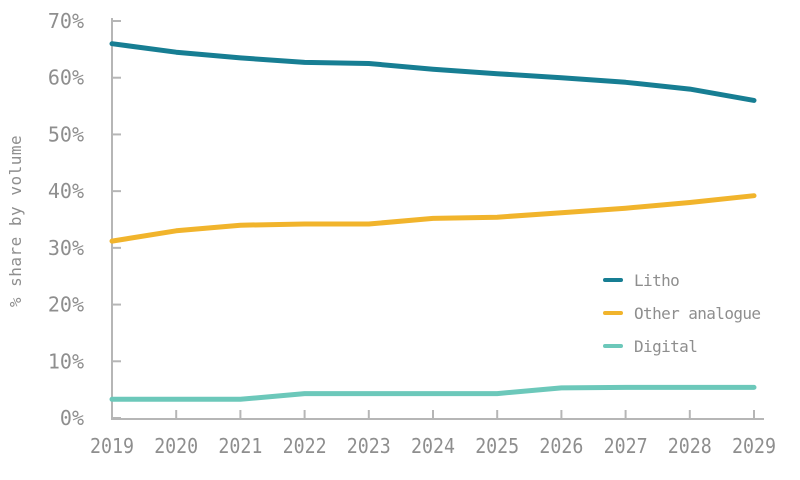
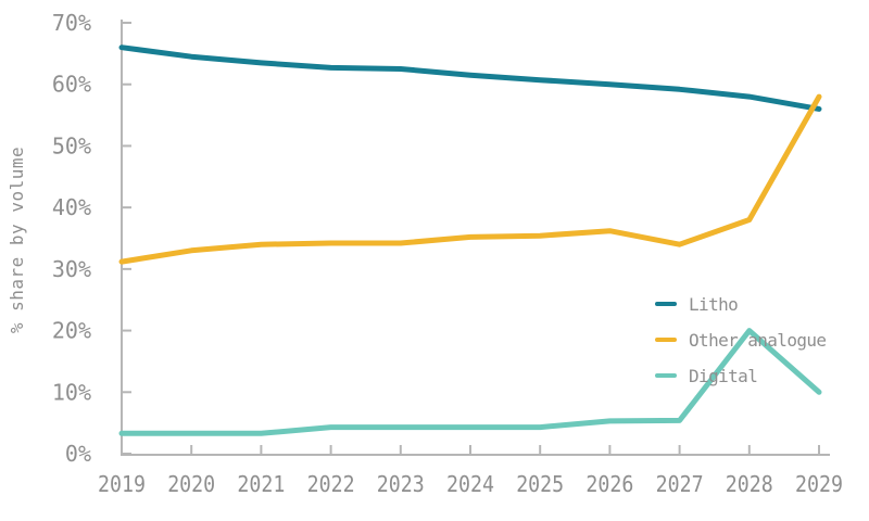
Other analogue/2027: 37% -> 34%
Digital/2028: 5% -> 20%
Other analogue/2029: 39% -> 58%
Digital/2029: 5% -> 10%
